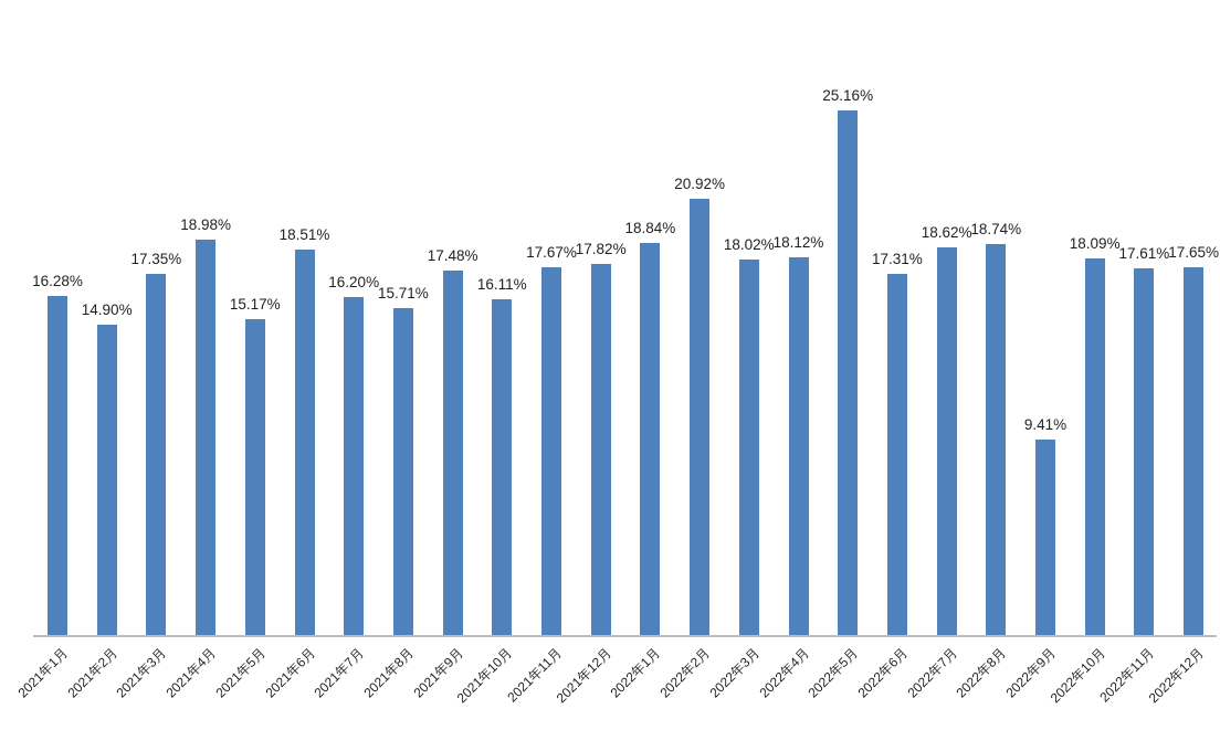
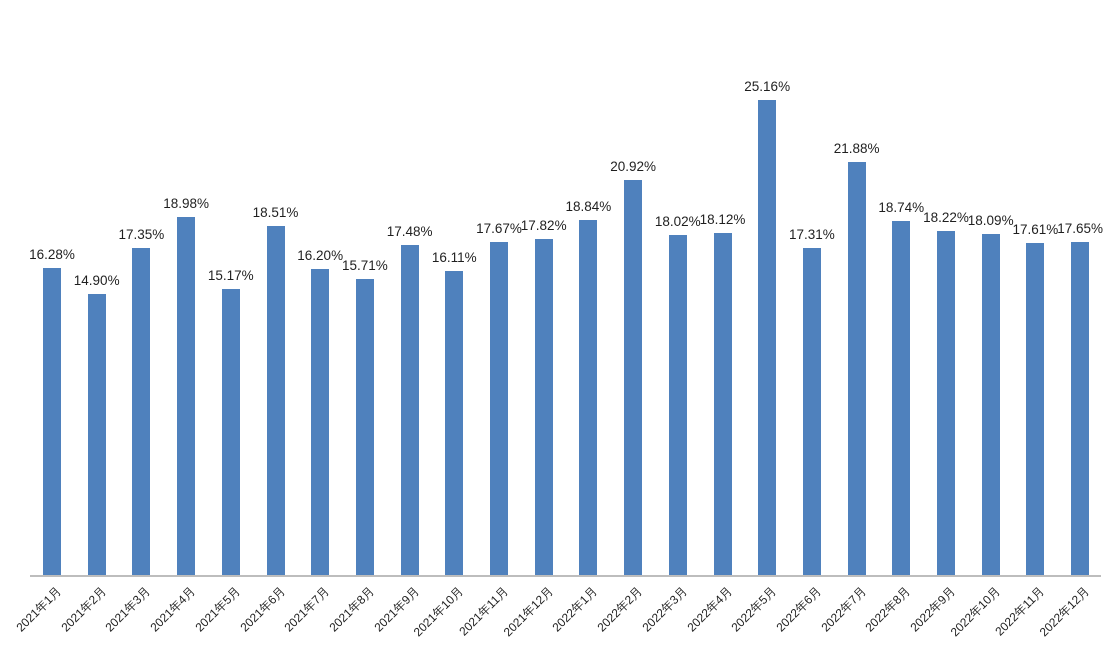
2022年7月: 18.62% -> 21.88%
2022年9月: 9.41% -> 18.22%
